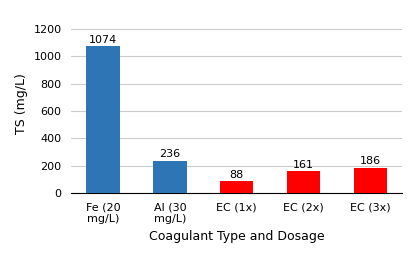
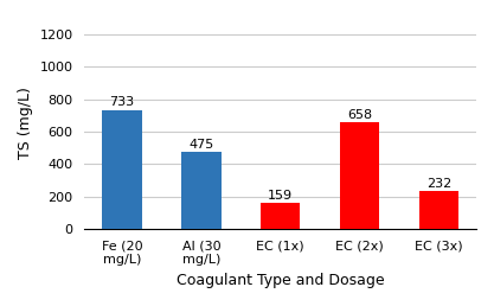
Fe (20 mg/L): 1074 -> 733
Al (30 mg/L): 236 -> 475
EC (1x): 88 -> 159
EC (2x): 161 -> 658
EC (3x): 186 -> 232
